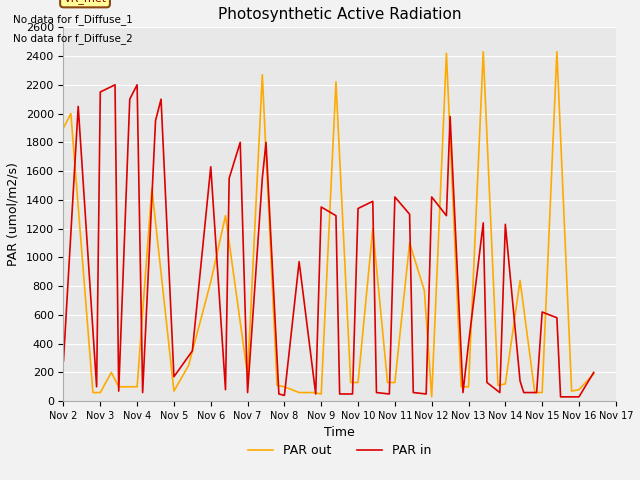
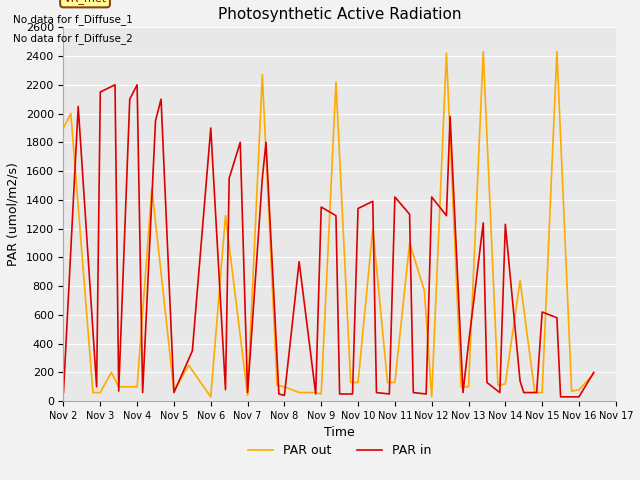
PAR in/Nov 2: 280 -> 60
PAR in/Nov 5: 170 -> 60
PAR in/Nov 6: 1630 -> 1900
PAR out/Nov 6: 830 -> 30
PAR out/Nov 7: 180 -> 40
